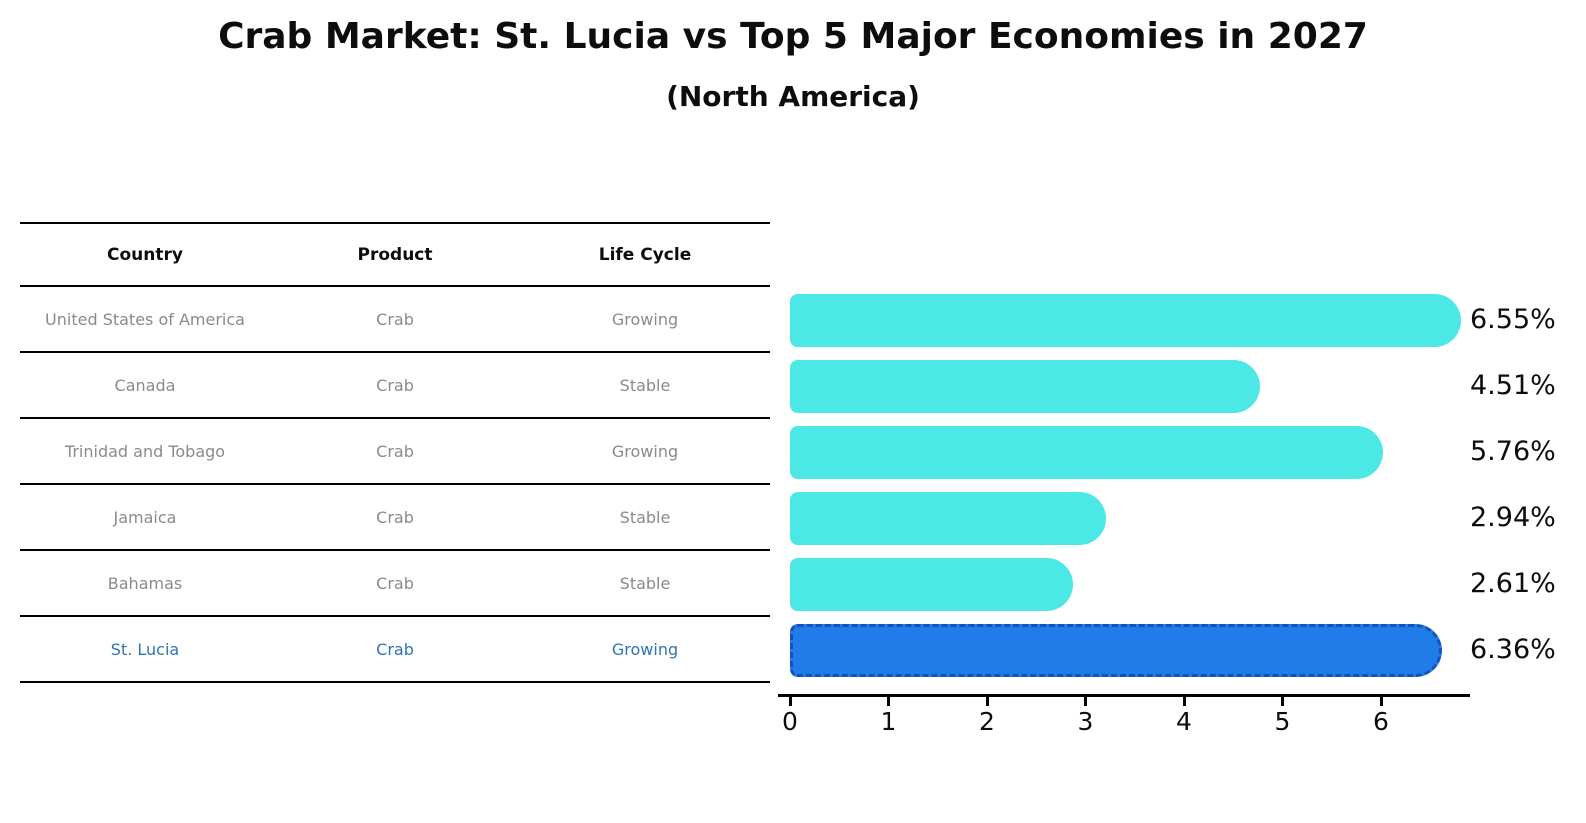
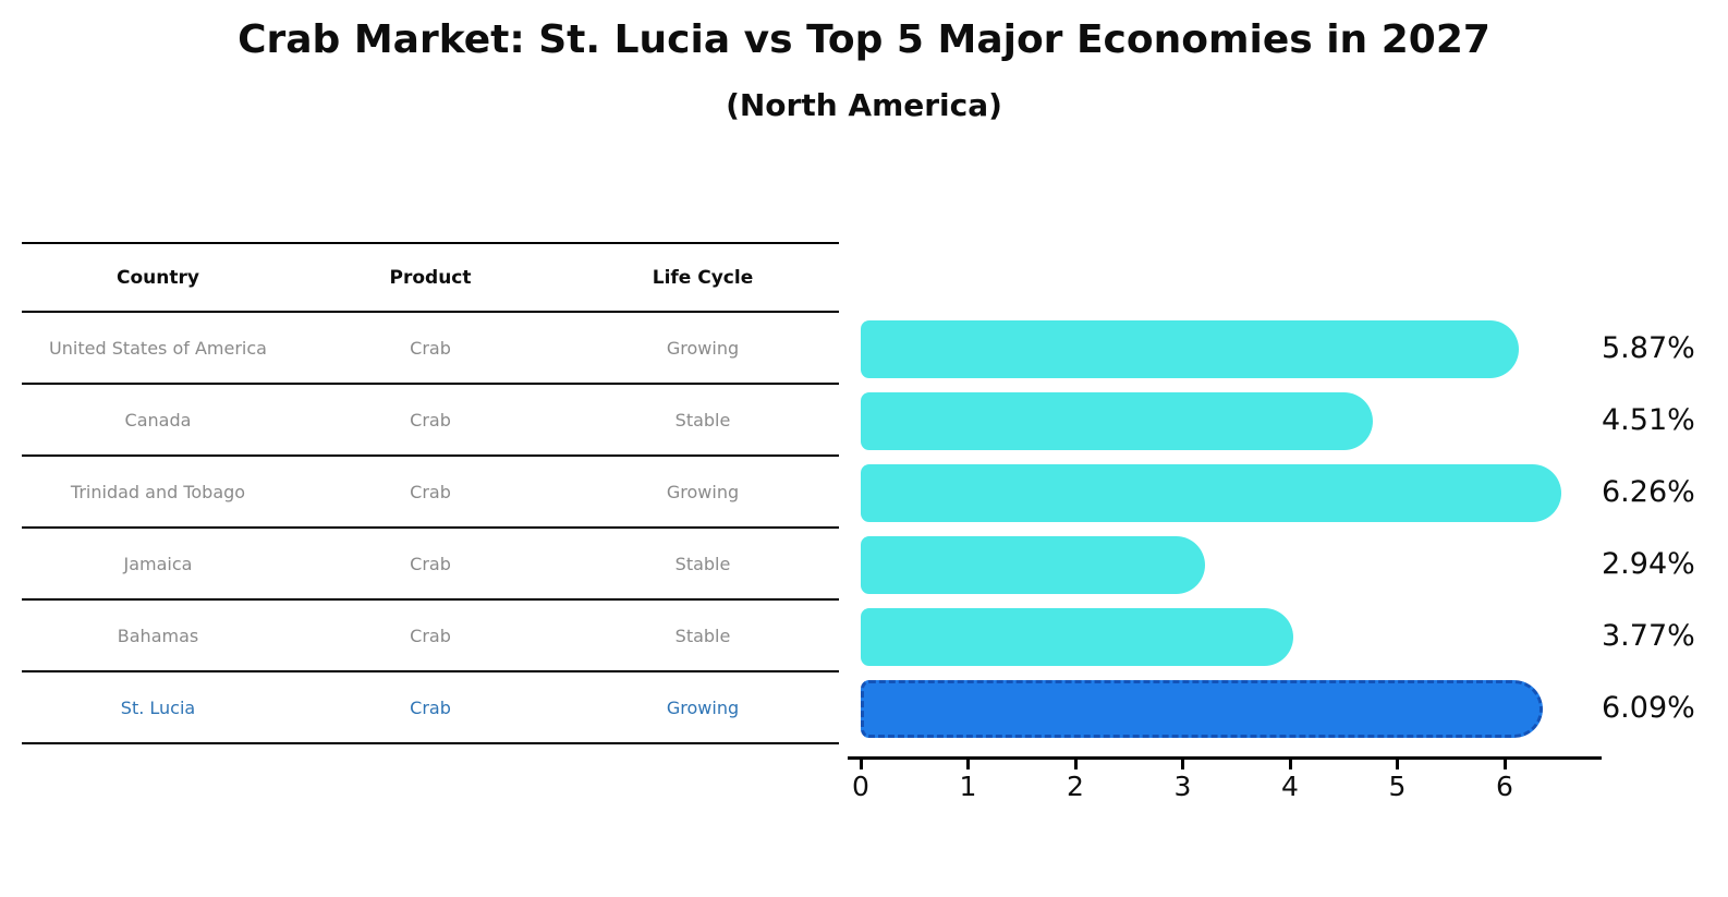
United States of America: 6.55% -> 5.87%
Trinidad and Tobago: 5.76% -> 6.26%
Bahamas: 2.61% -> 3.77%
St. Lucia: 6.36% -> 6.09%
